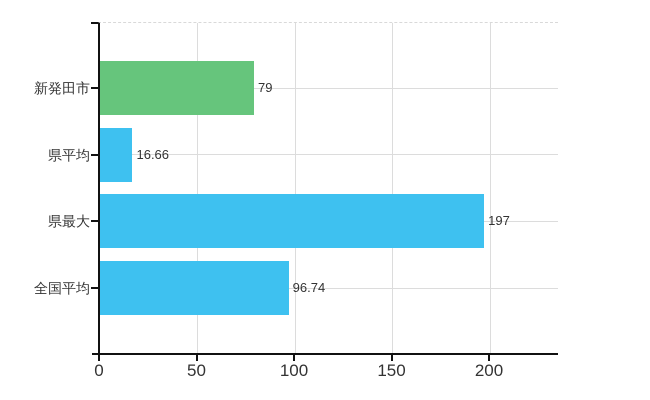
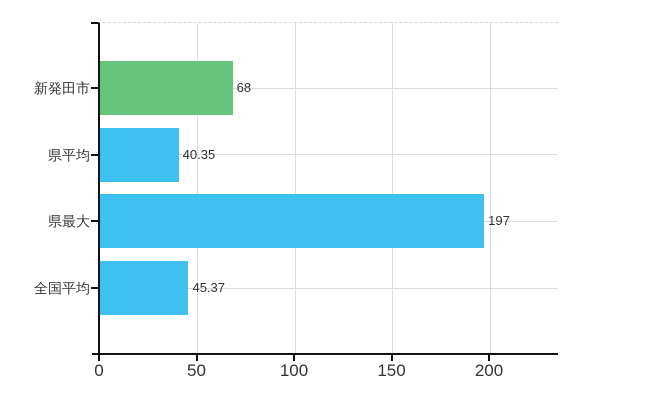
新発田市: 79 -> 68
県平均: 16.66 -> 40.35
全国平均: 96.74 -> 45.37
